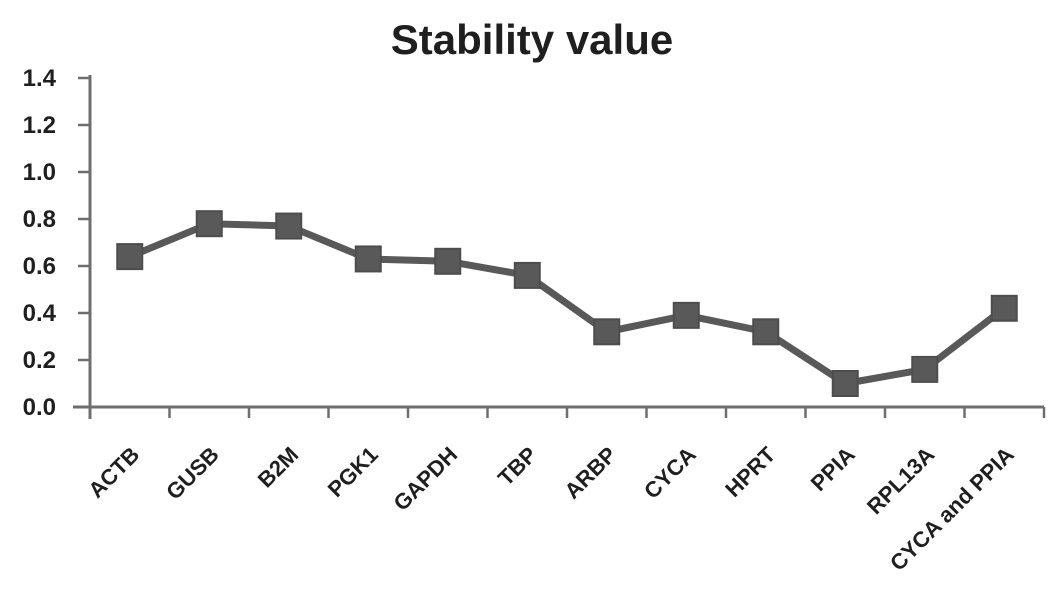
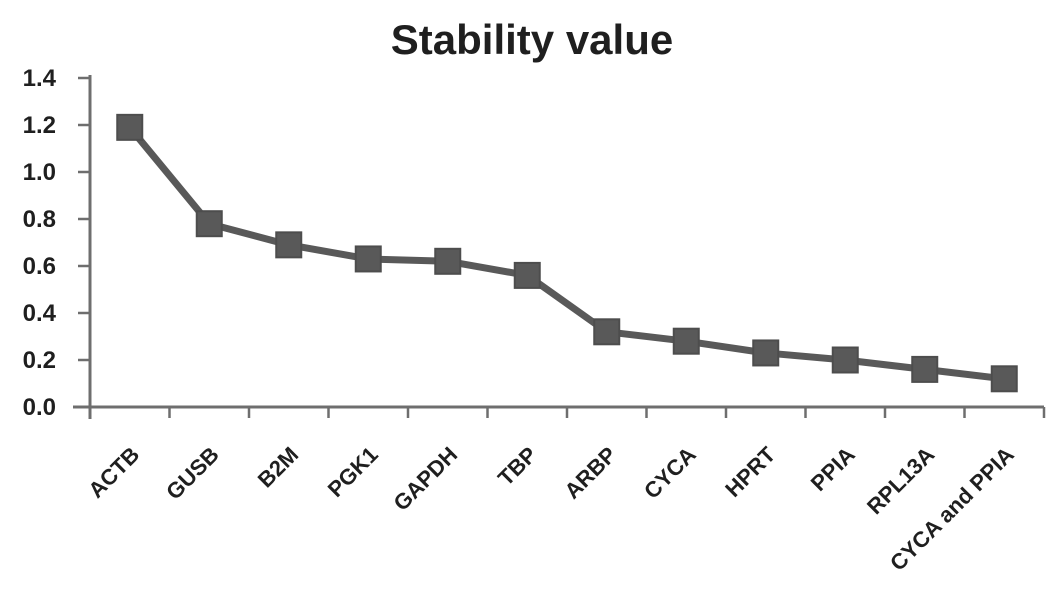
ACTB: 0.64 -> 1.19
B2M: 0.77 -> 0.69
CYCA: 0.39 -> 0.28
HPRT: 0.32 -> 0.23
PPIA: 0.10 -> 0.20
CYCA and PPIA: 0.42 -> 0.12
